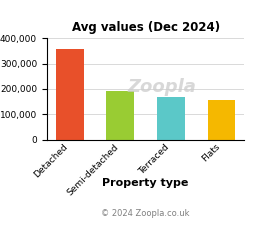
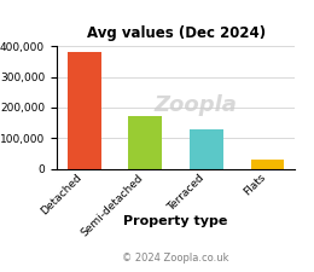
Detached: 358,000 -> 380,000
Semi-detached: 192,000 -> 170,000
Terraced: 167,000 -> 130,000
Flats: 155,000 -> 30,000
